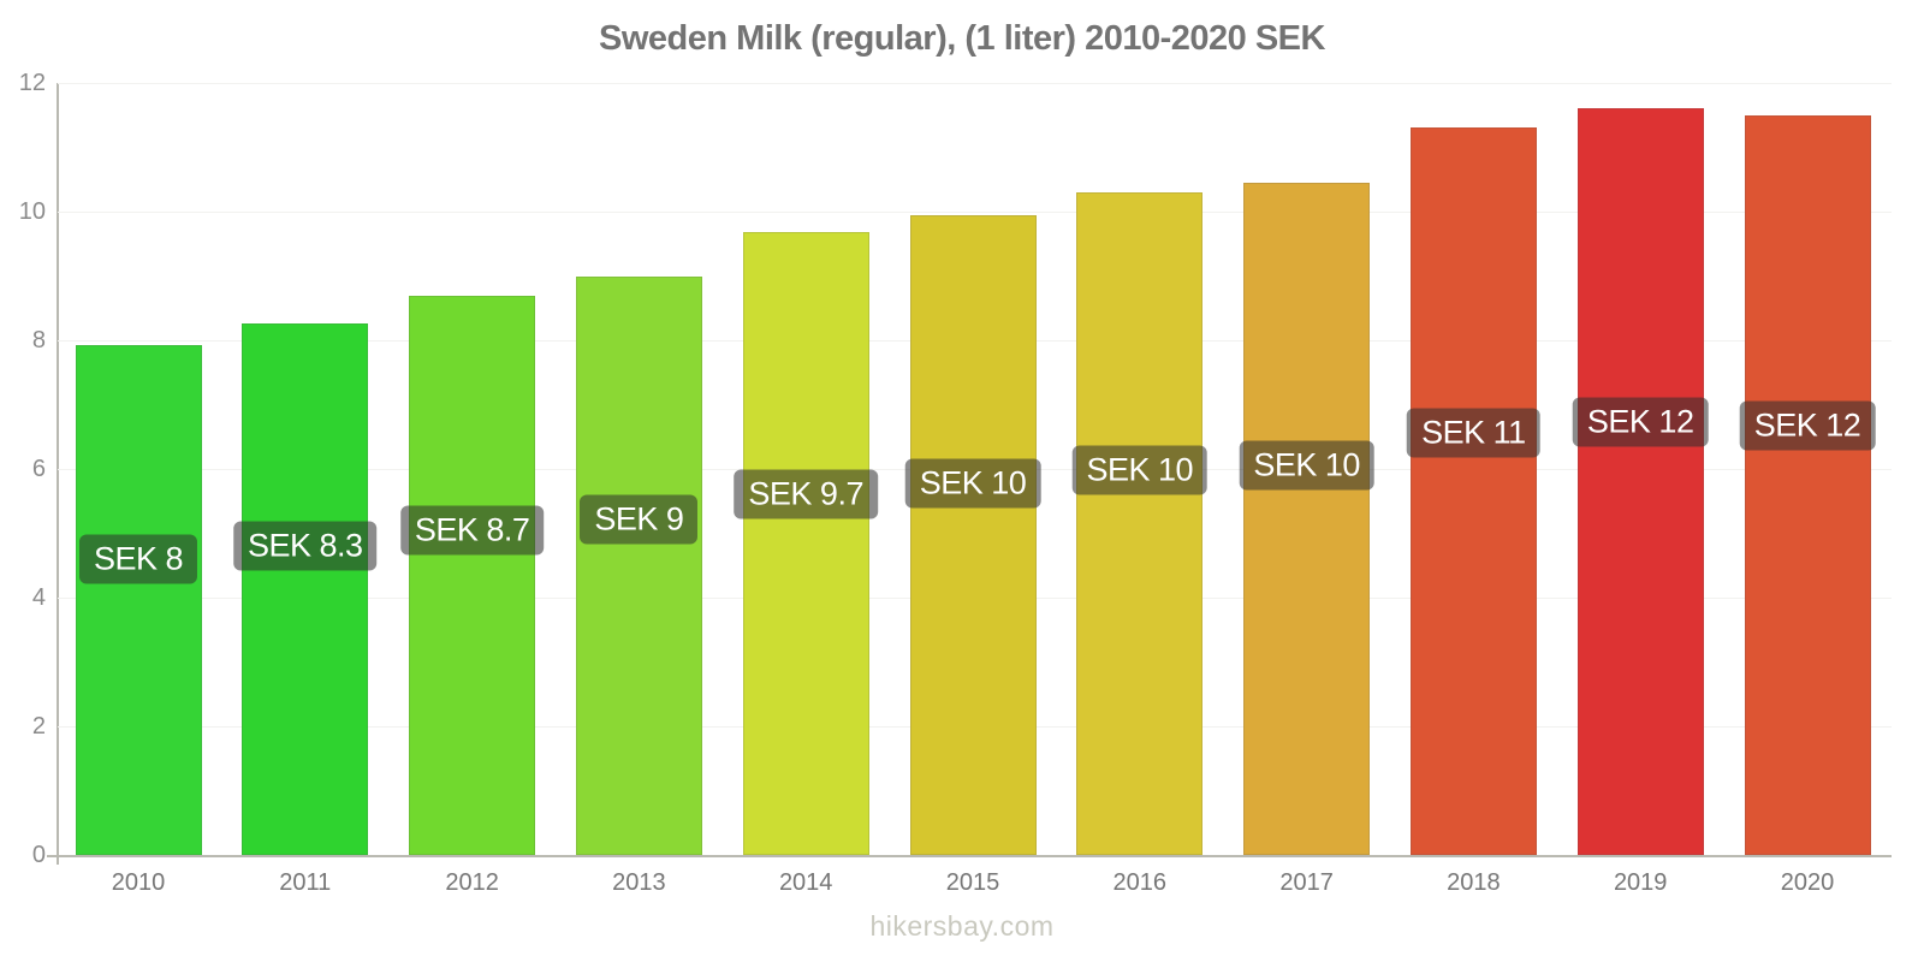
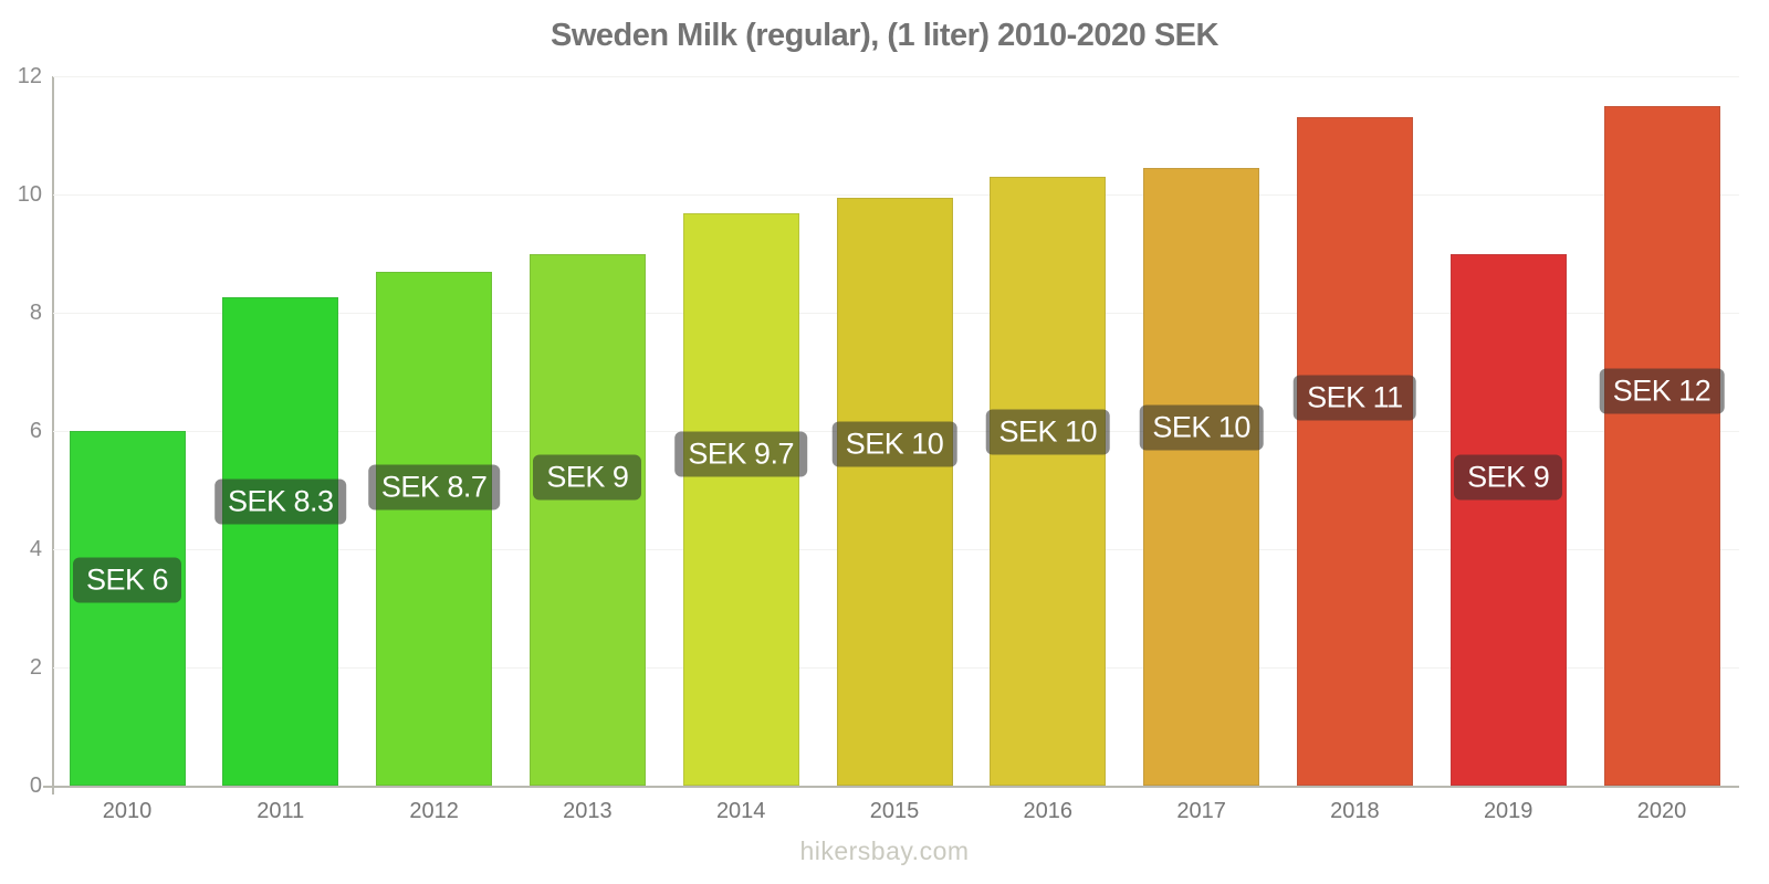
2010: 8 -> 6
2019: 12 -> 9
